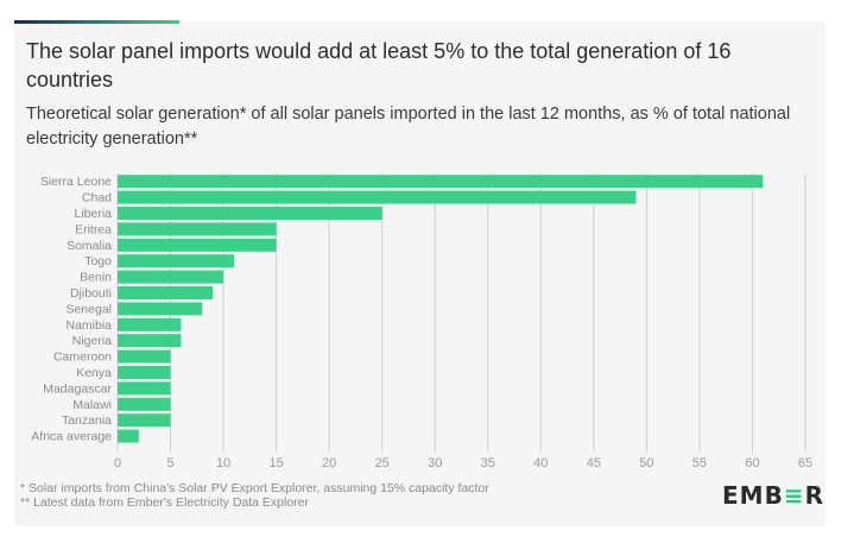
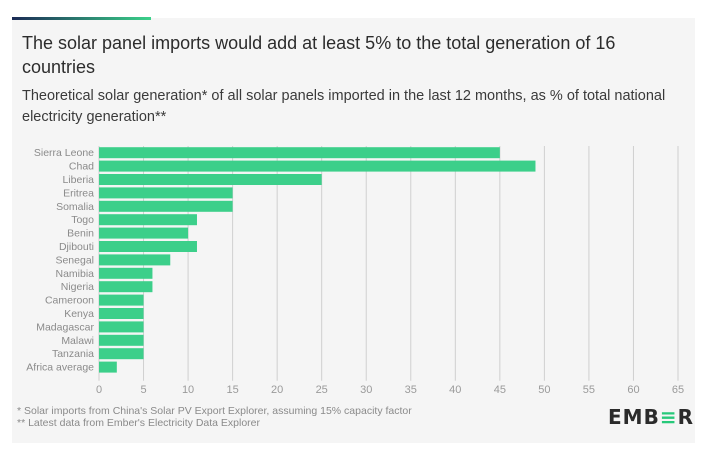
Sierra Leone: 61 -> 45
Djibouti: 9 -> 11
